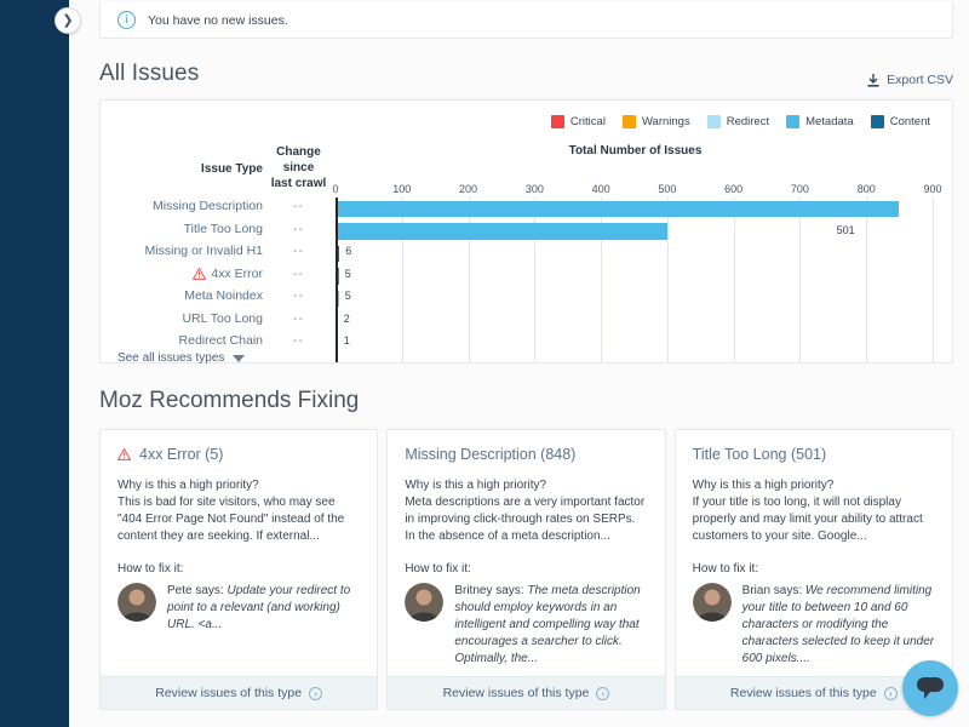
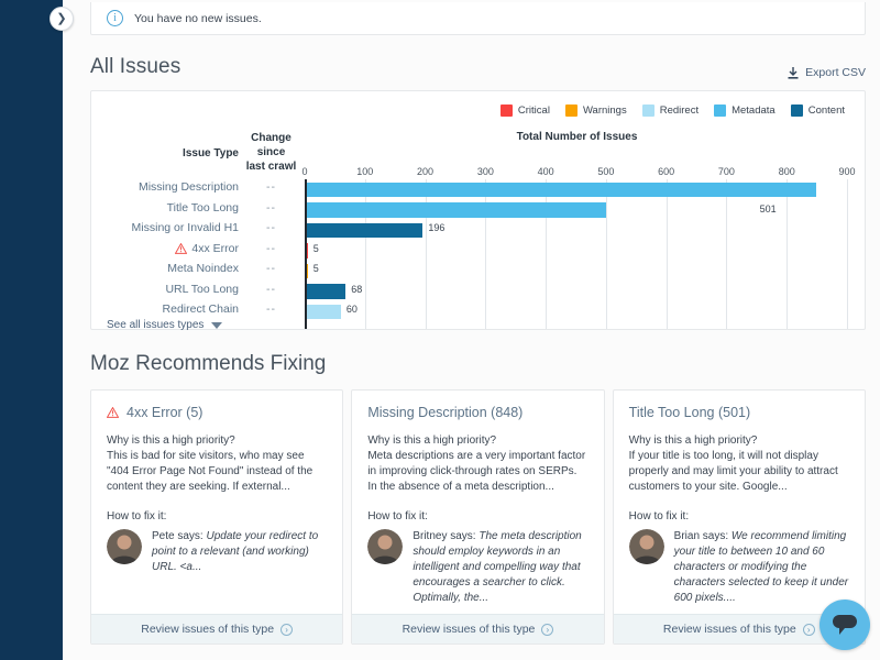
Missing or Invalid H1: 6 -> 196
URL Too Long: 2 -> 68
Redirect Chain: 1 -> 60
